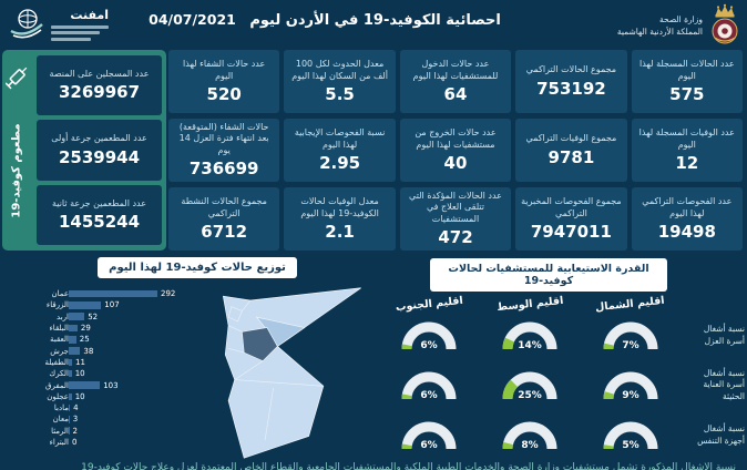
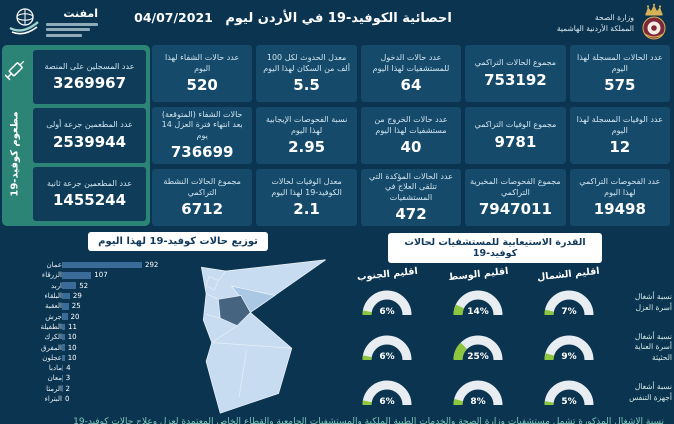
توزيع حالات كوفيد-19 لهذا اليوم/جرش: 38 -> 20
توزيع حالات كوفيد-19 لهذا اليوم/المفرق: 103 -> 10
